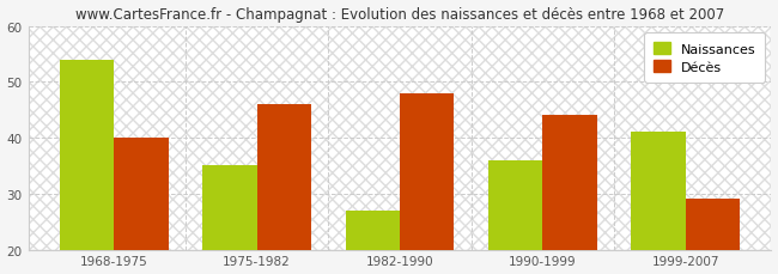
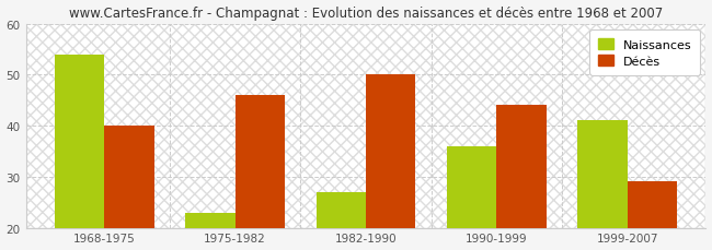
Naissances/1975-1982: 35 -> 23
Décès/1982-1990: 48 -> 50
